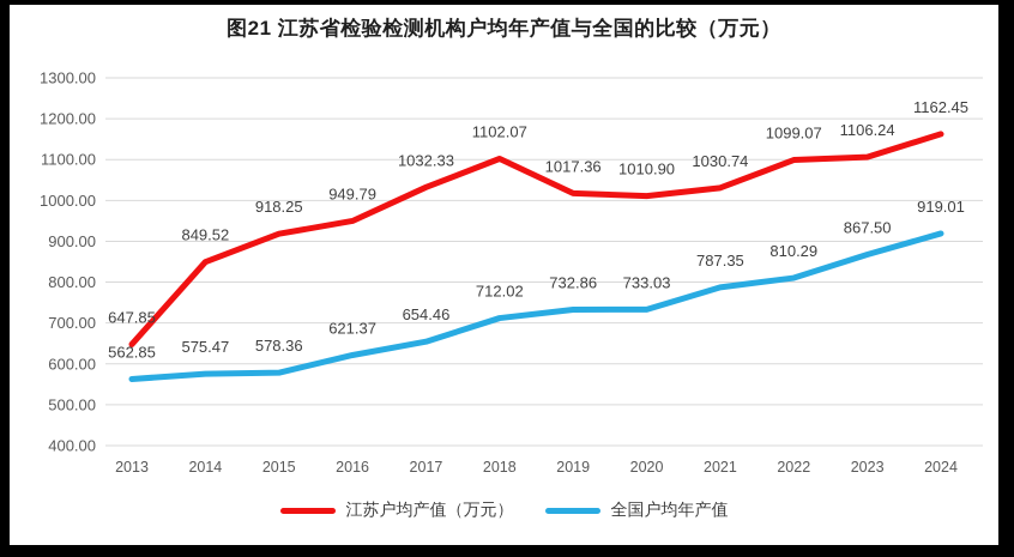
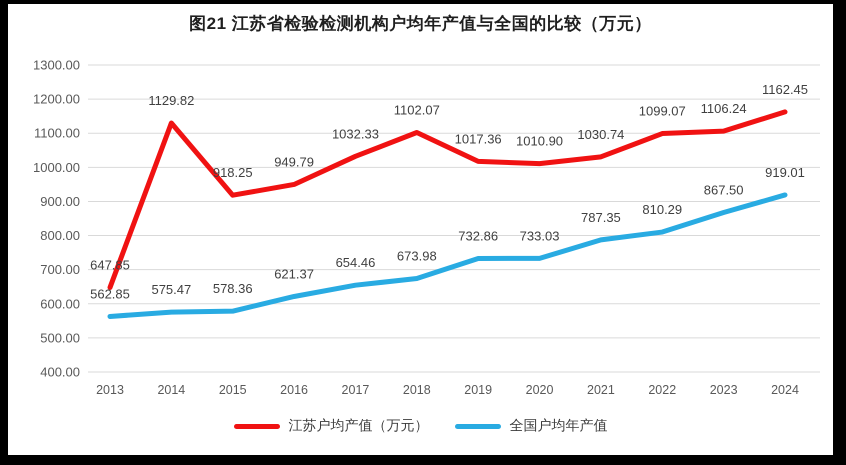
江苏户均产值（万元）/2014: 849.52 -> 1129.82
全国户均年产值/2018: 712.02 -> 673.98
